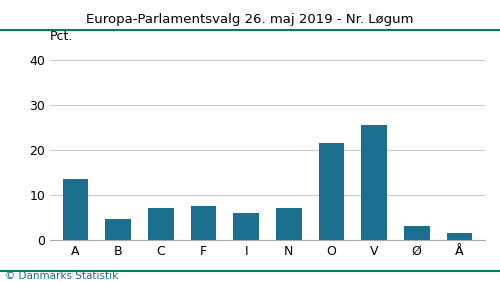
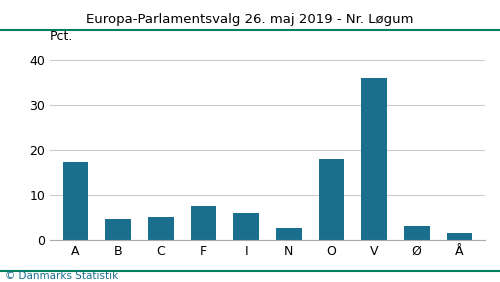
A: 13.5 -> 17.3
C: 7.0 -> 5.0
N: 7.0 -> 2.5
O: 21.5 -> 18.0
V: 25.5 -> 36.0
